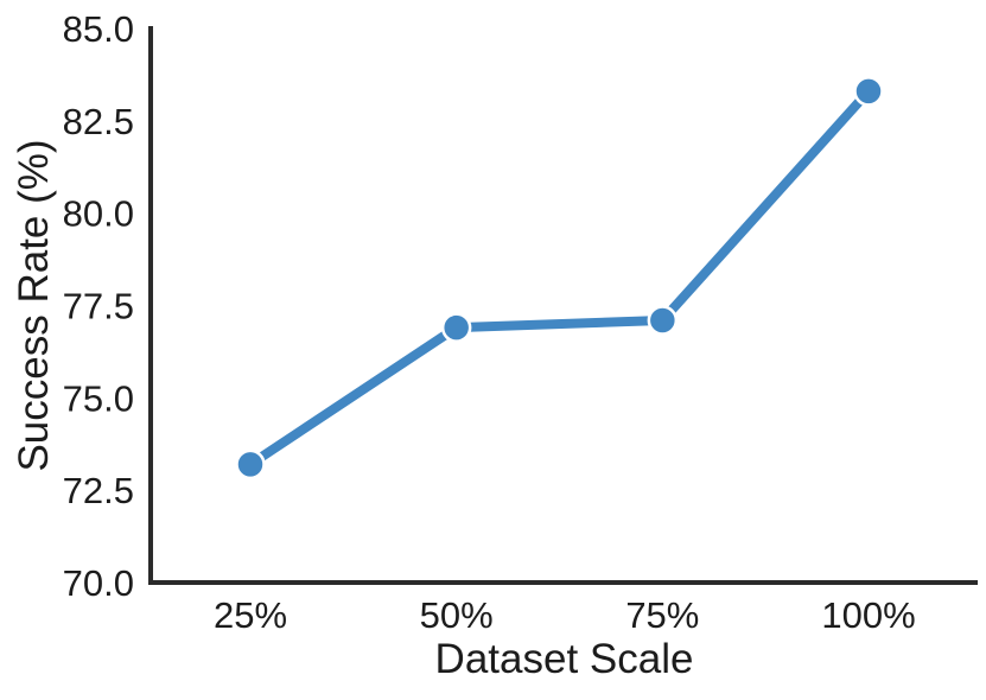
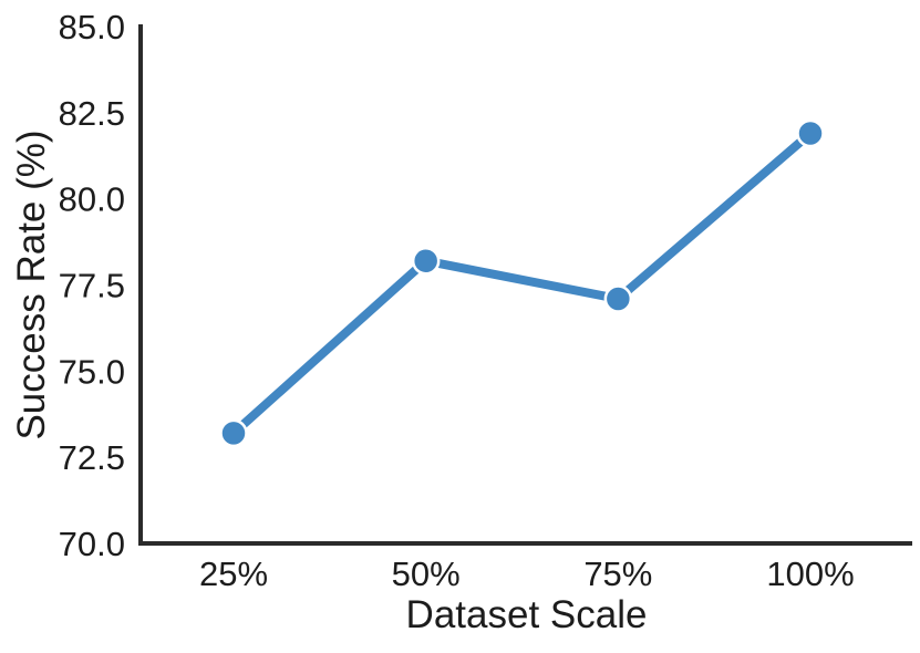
50%: 76.9 -> 78.2
100%: 83.3 -> 81.9
